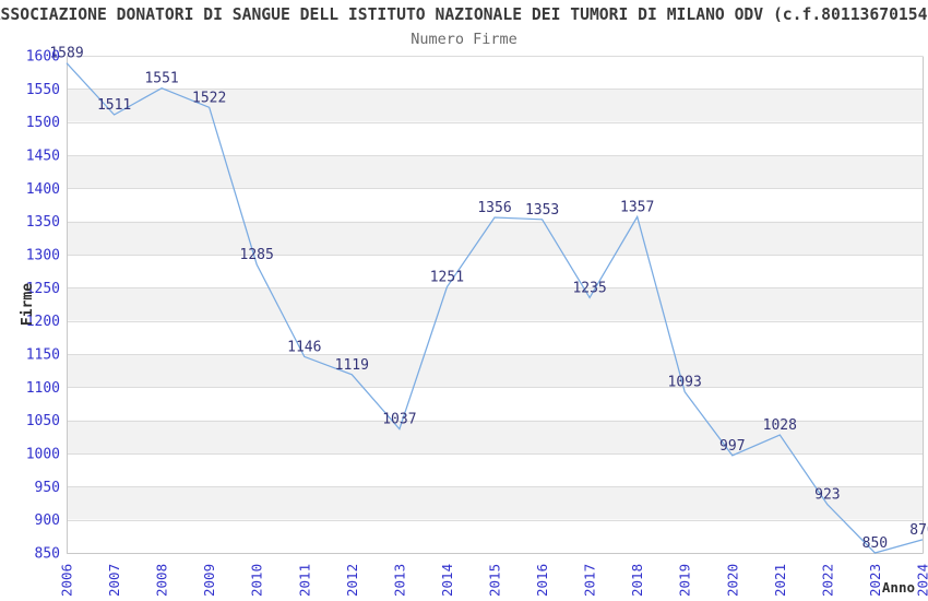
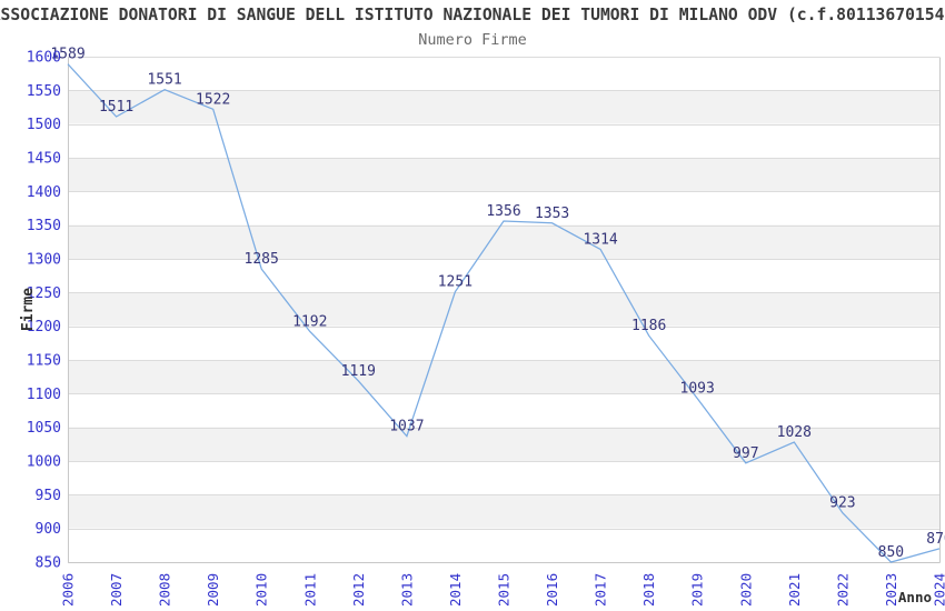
2011: 1146 -> 1192
2017: 1235 -> 1314
2018: 1357 -> 1186
